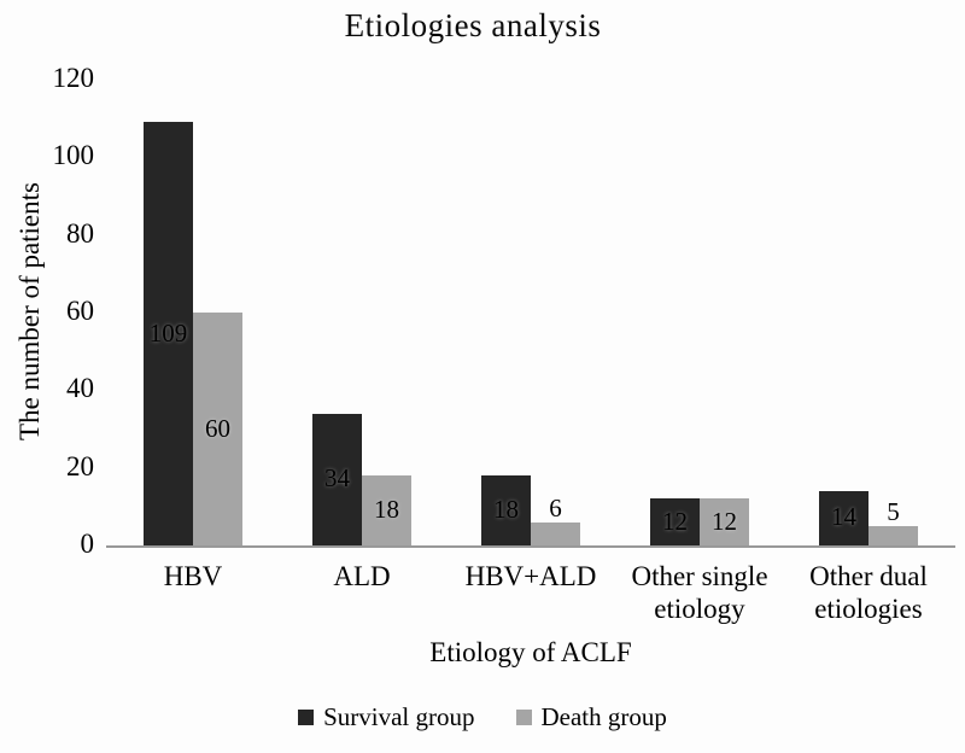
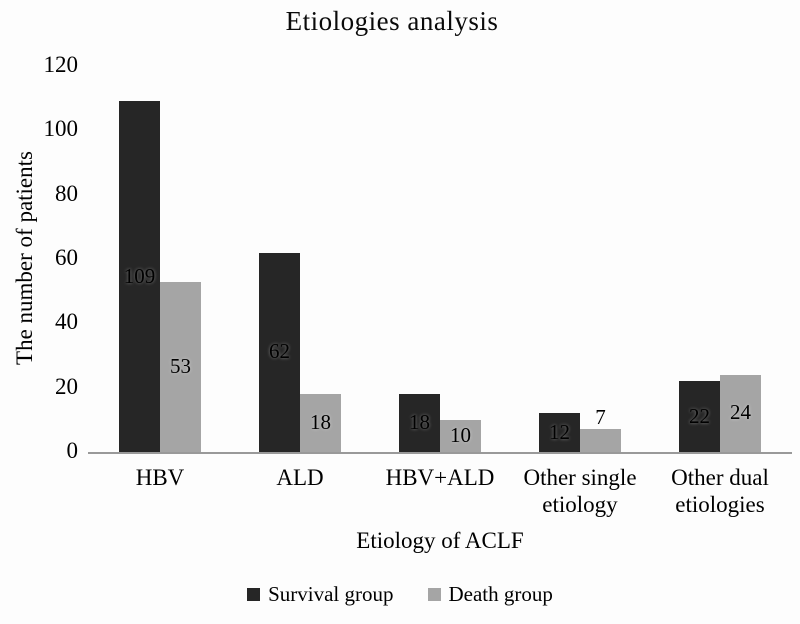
Death group/HBV: 60 -> 53
Survival group/ALD: 34 -> 62
Death group/HBV+ALD: 6 -> 10
Death group/Other single etiology: 12 -> 7
Survival group/Other dual etiologies: 14 -> 22
Death group/Other dual etiologies: 5 -> 24
